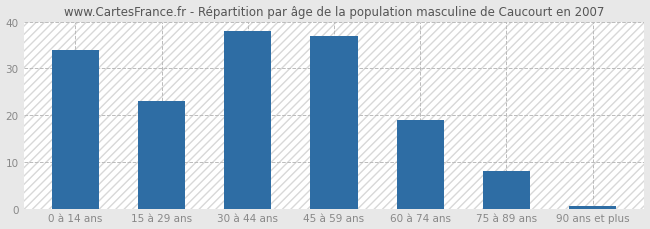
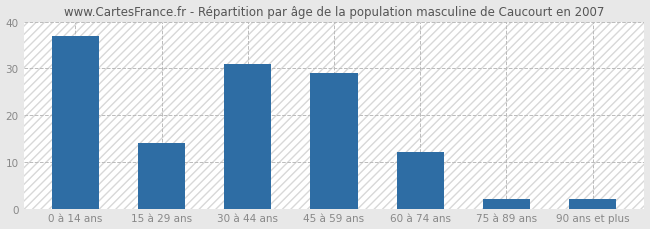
0 à 14 ans: 34.0 -> 37.0
15 à 29 ans: 23.0 -> 14.0
30 à 44 ans: 38.0 -> 31.0
45 à 59 ans: 37.0 -> 29.0
60 à 74 ans: 19.0 -> 12.0
75 à 89 ans: 8.0 -> 2.0
90 ans et plus: 0.5 -> 2.0
